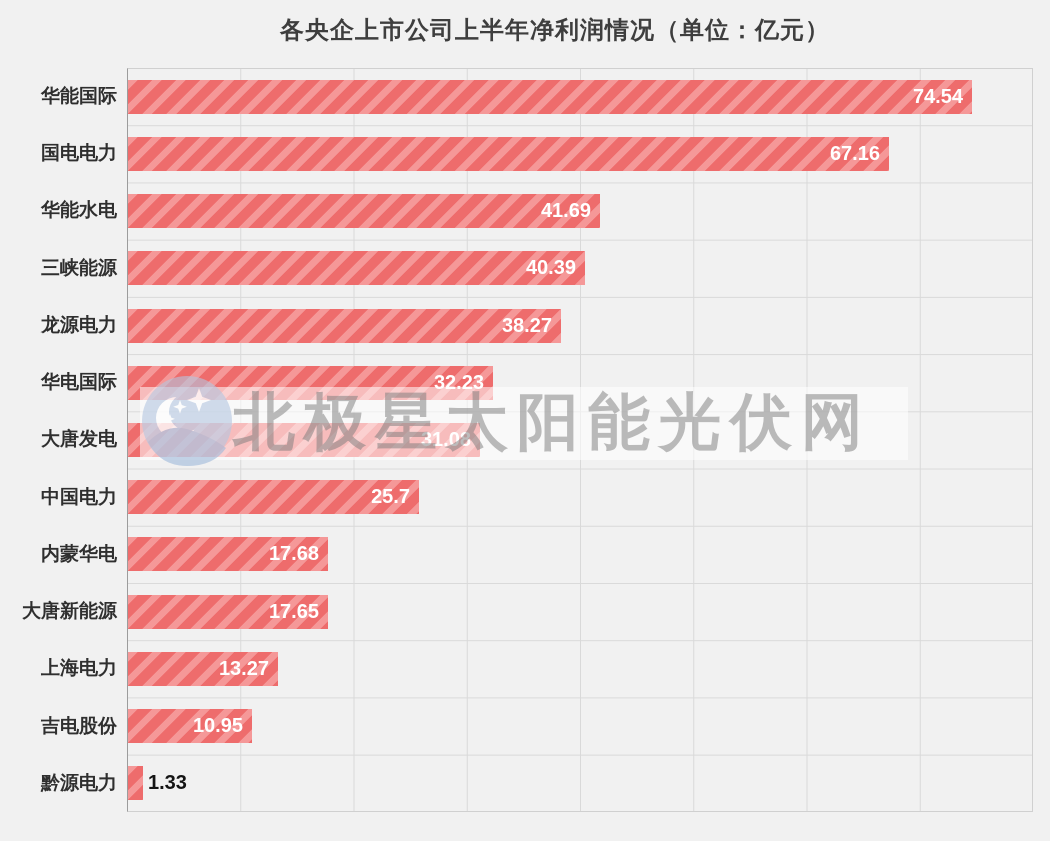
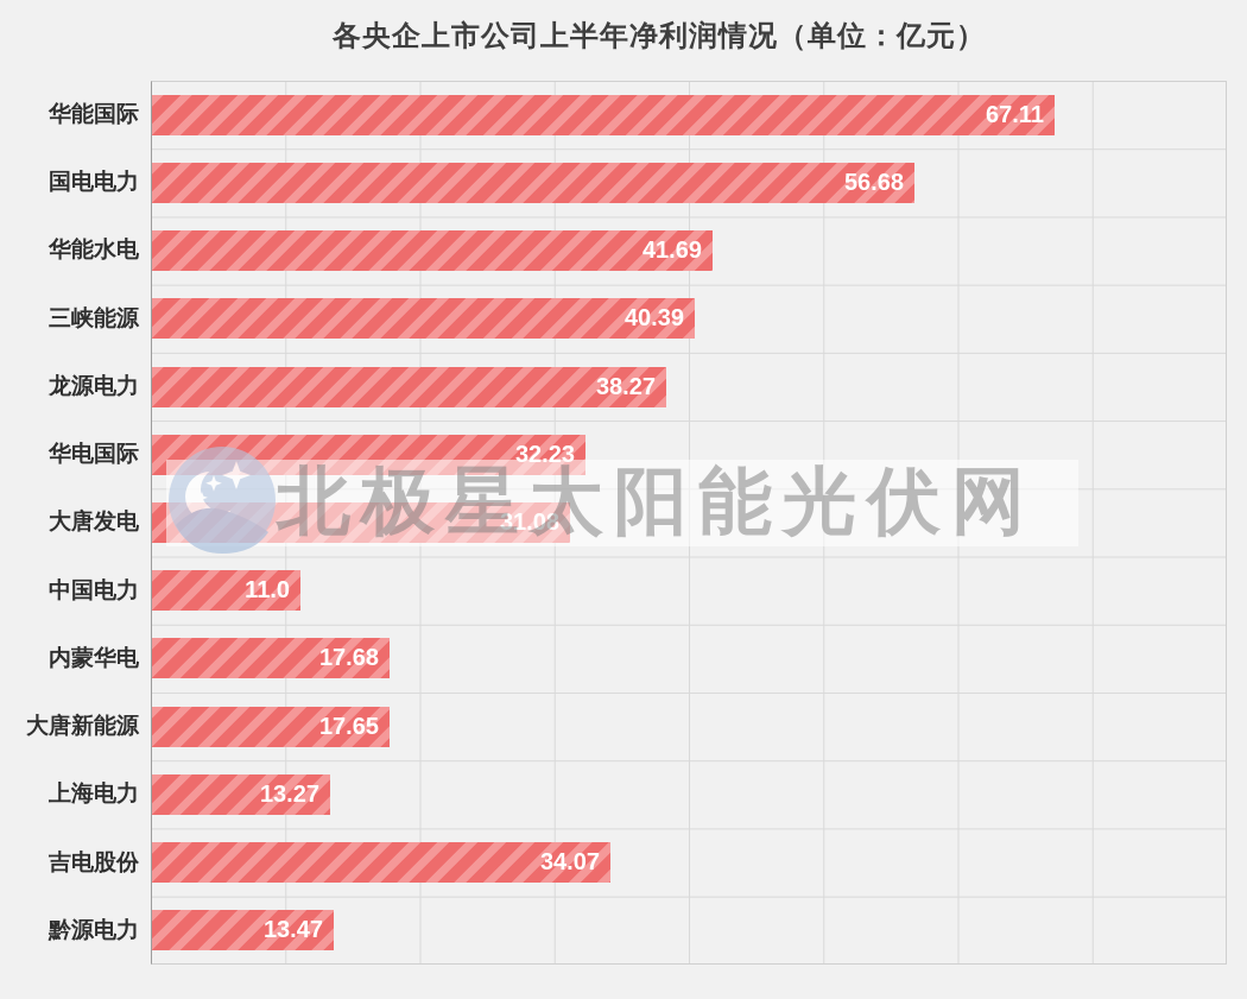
华能国际: 74.54 -> 67.11
国电电力: 67.16 -> 56.68
中国电力: 25.7 -> 11.0
吉电股份: 10.95 -> 34.07
黔源电力: 1.33 -> 13.47
